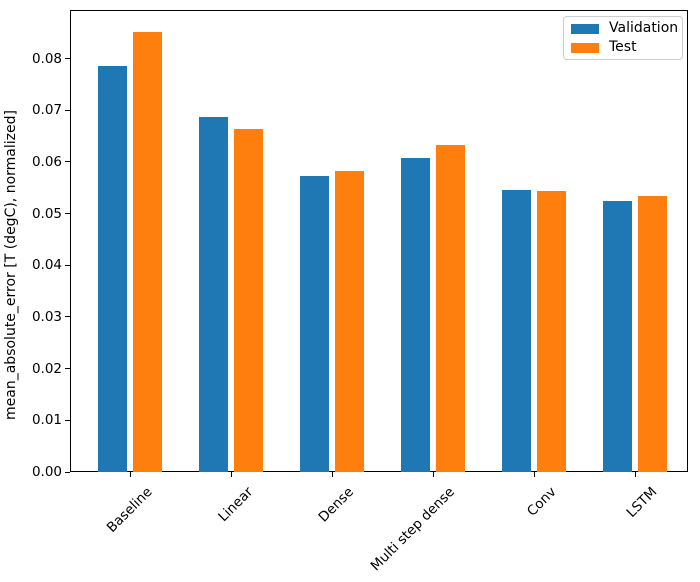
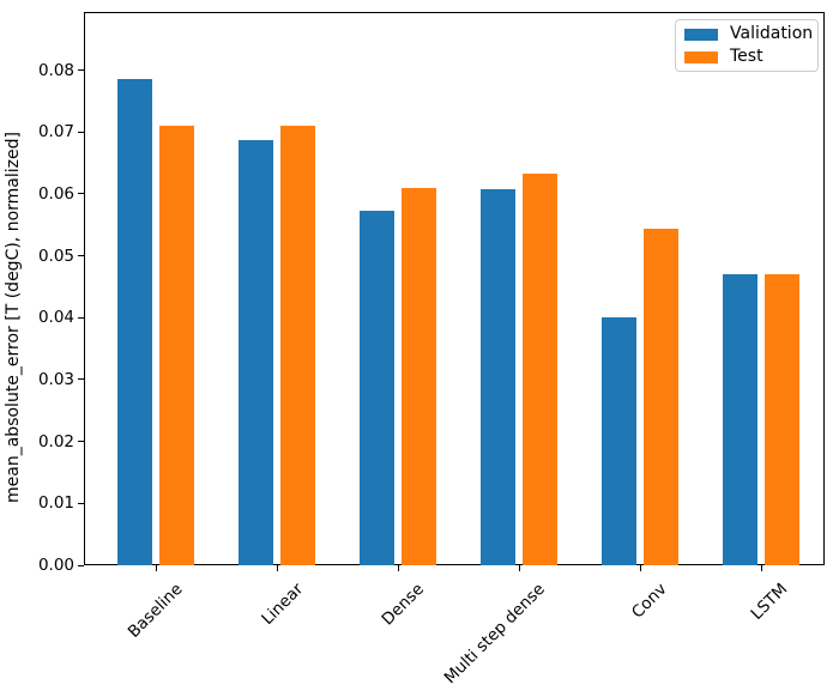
Test/Baseline: 0.085 -> 0.071
Test/Linear: 0.066 -> 0.071
Test/Dense: 0.058 -> 0.061
Validation/Conv: 0.054 -> 0.040
Validation/LSTM: 0.052 -> 0.047
Test/LSTM: 0.053 -> 0.047
